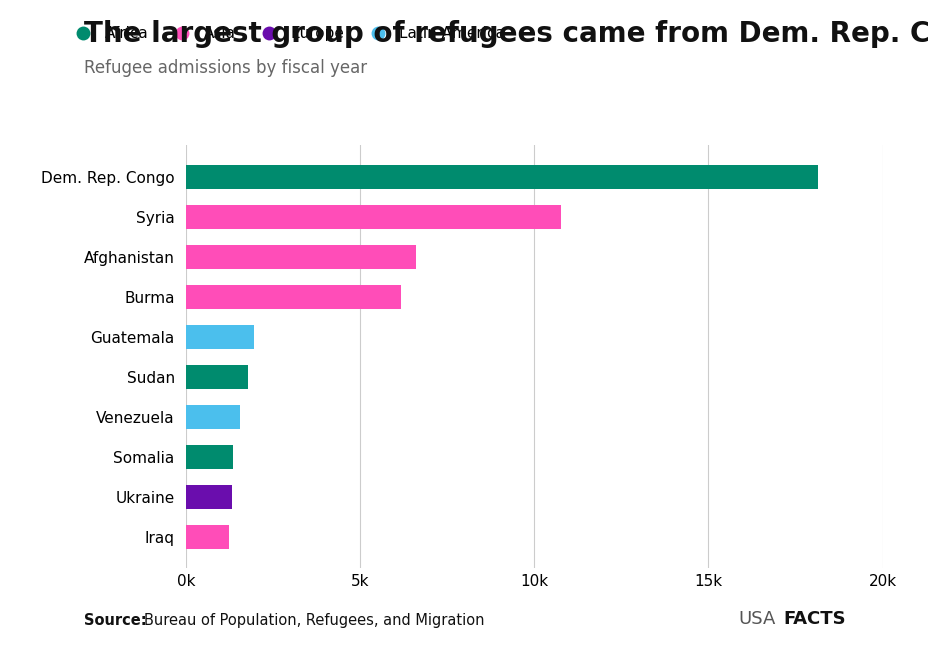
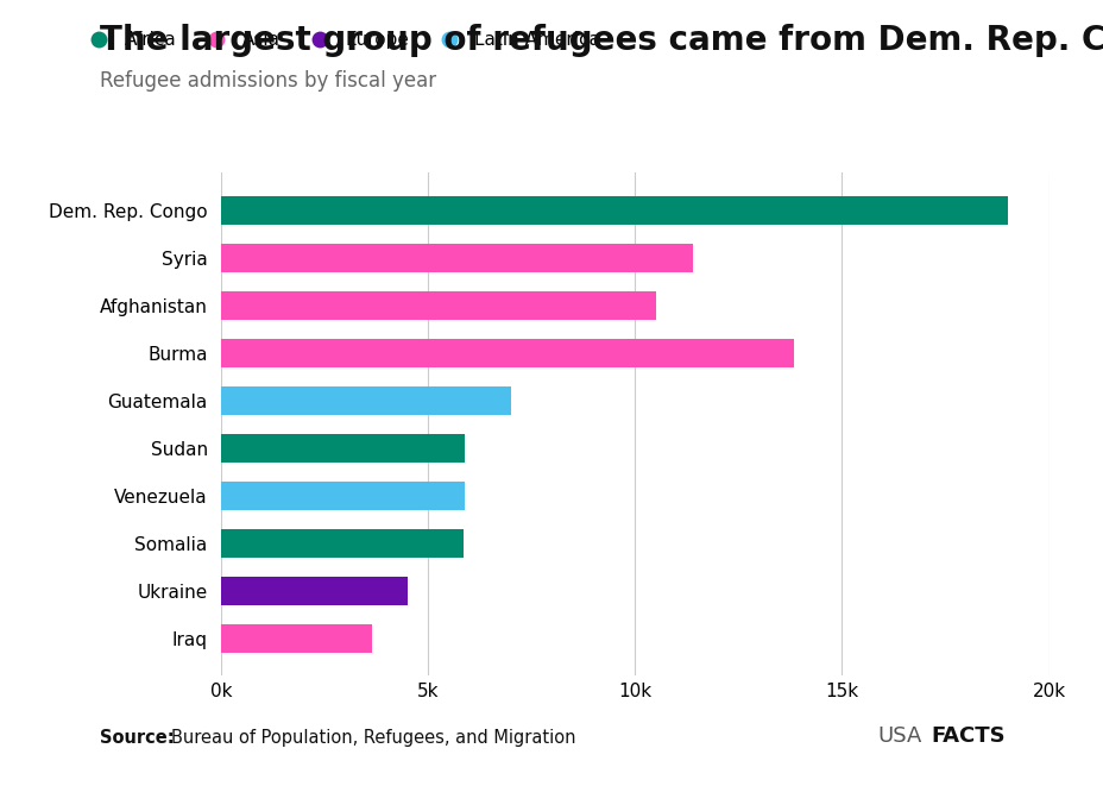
Dem. Rep. Congo: 18.14k -> 19.00k
Syria: 10.78k -> 11.40k
Afghanistan: 6.59k -> 10.50k
Burma: 6.18k -> 13.85k
Guatemala: 1.95k -> 7.00k
Sudan: 1.78k -> 5.90k
Venezuela: 1.55k -> 5.90k
Somalia: 1.37k -> 5.85k
Ukraine: 1.34k -> 4.50k
Iraq: 1.24k -> 3.65k
